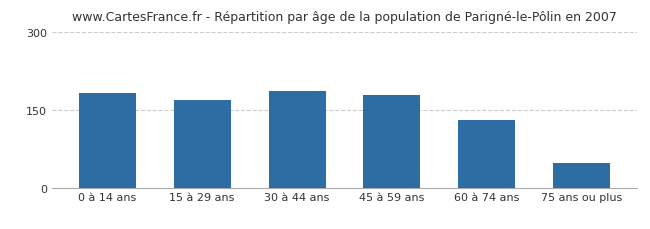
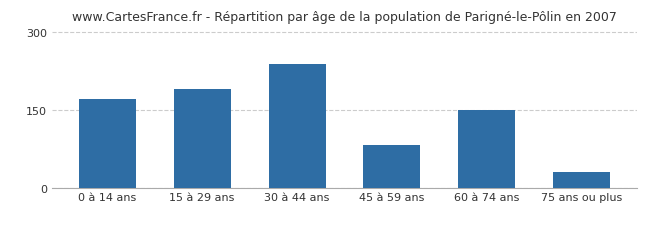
0 à 14 ans: 183 -> 170
15 à 29 ans: 168 -> 190
30 à 44 ans: 186 -> 238
45 à 59 ans: 178 -> 82
60 à 74 ans: 130 -> 150
75 ans ou plus: 48 -> 30
